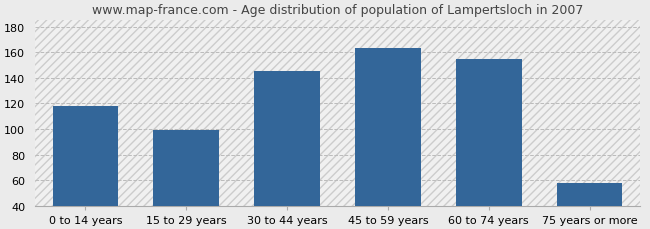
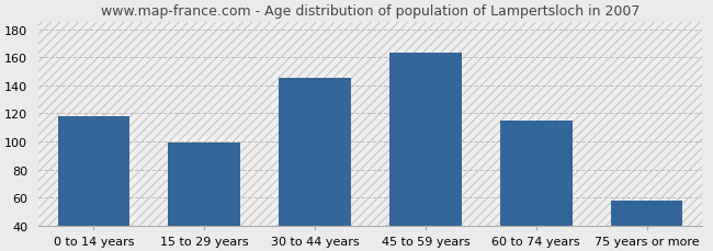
60 to 74 years: 155 -> 115
